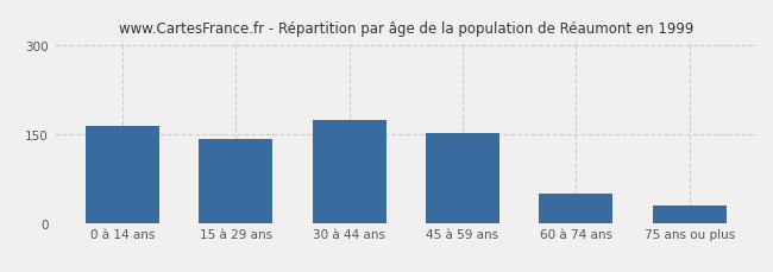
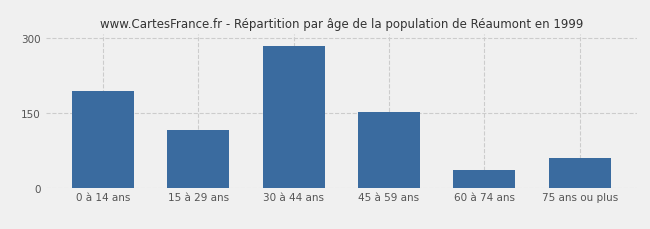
0 à 14 ans: 165 -> 195
15 à 29 ans: 142 -> 115
30 à 44 ans: 175 -> 285
60 à 74 ans: 50 -> 35
75 ans ou plus: 30 -> 60
